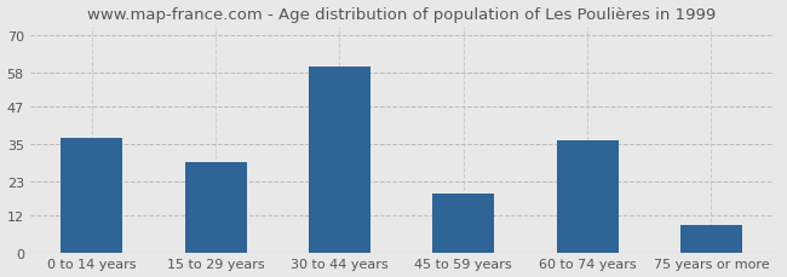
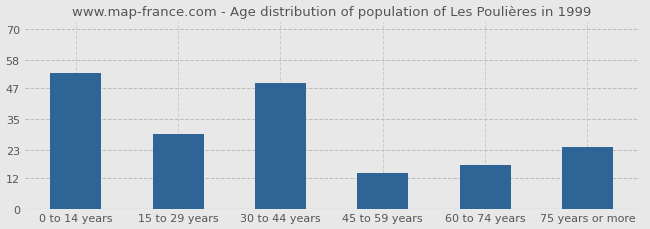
0 to 14 years: 37 -> 53
30 to 44 years: 60 -> 49
45 to 59 years: 19 -> 14
60 to 74 years: 36 -> 17
75 years or more: 9 -> 24
